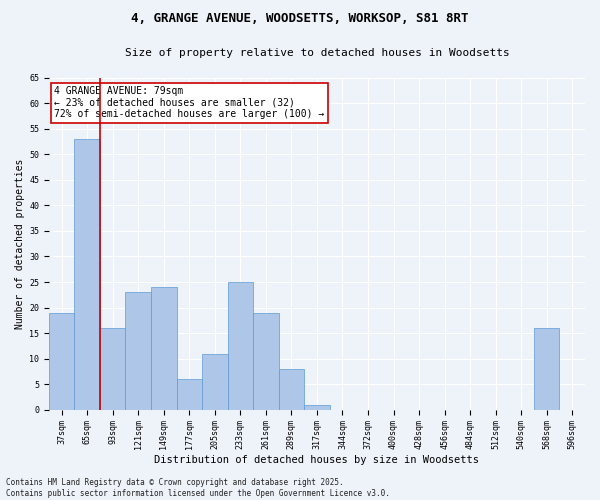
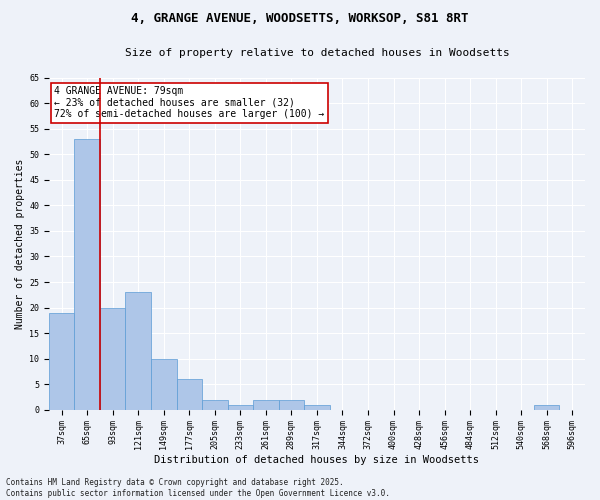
93sqm: 16 -> 20
149sqm: 24 -> 10
205sqm: 11 -> 2
233sqm: 25 -> 1
261sqm: 19 -> 2
289sqm: 8 -> 2
568sqm: 16 -> 1
